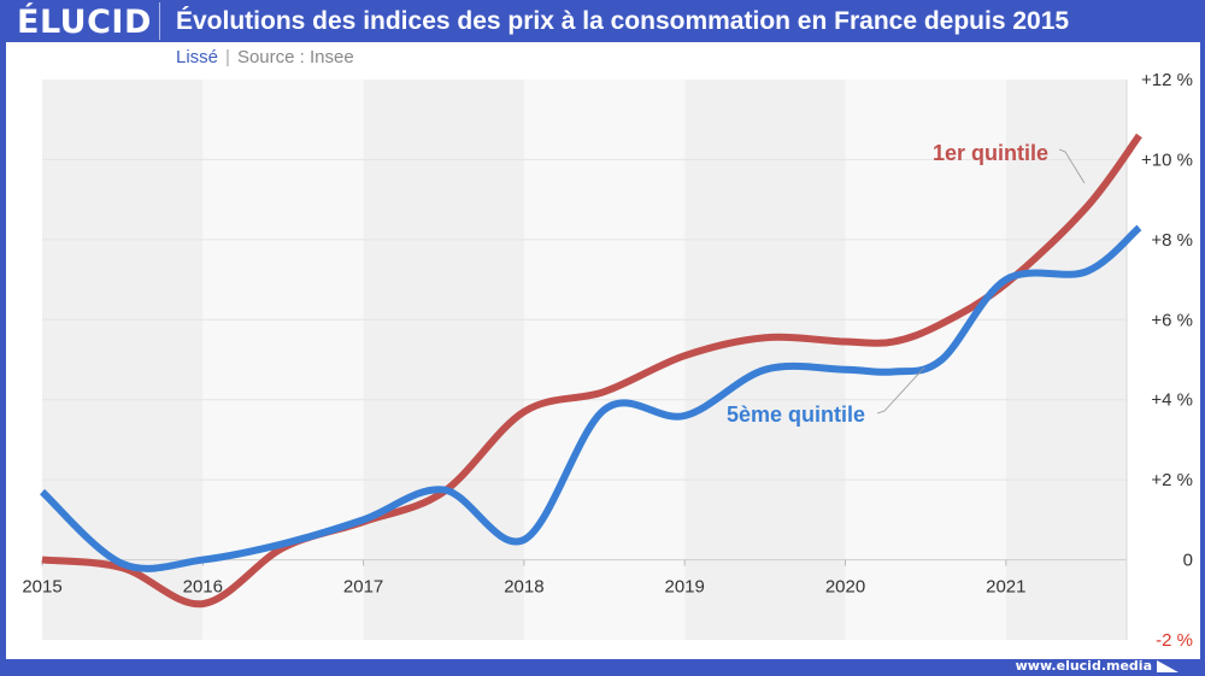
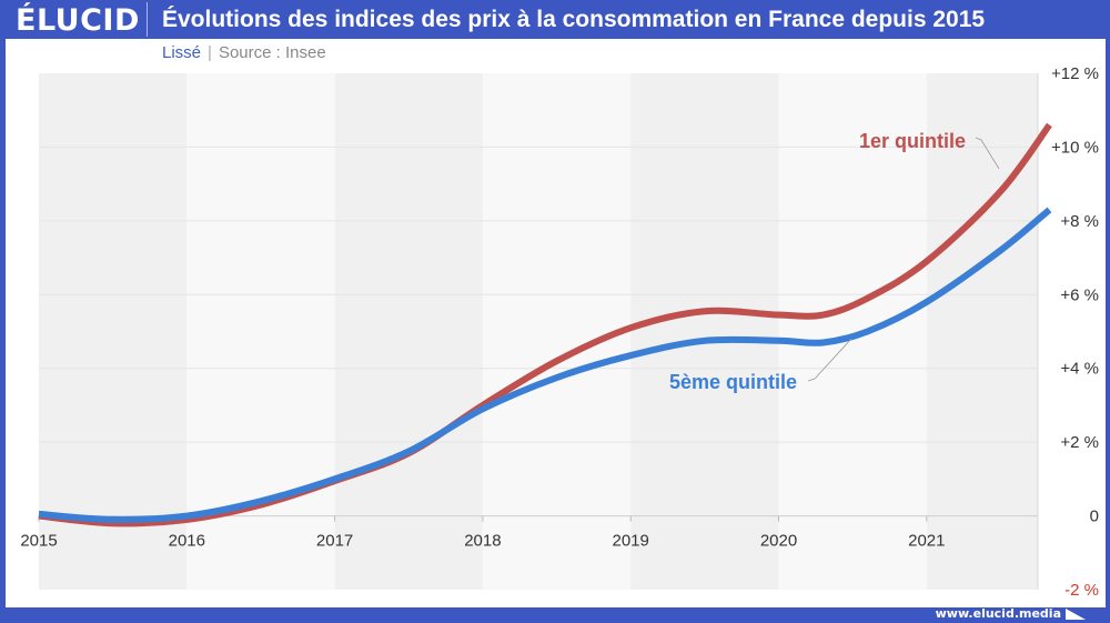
5ème quintile/2015: 1.7% -> 0.1%
1er quintile/2016: -1.1% -> -0.1%
1er quintile/2018: 3.7% -> 3.0%
5ème quintile/2018: 0.5% -> 2.9%
5ème quintile/2019: 3.6% -> 4.3%
5ème quintile/2021: 7.0% -> 5.8%
